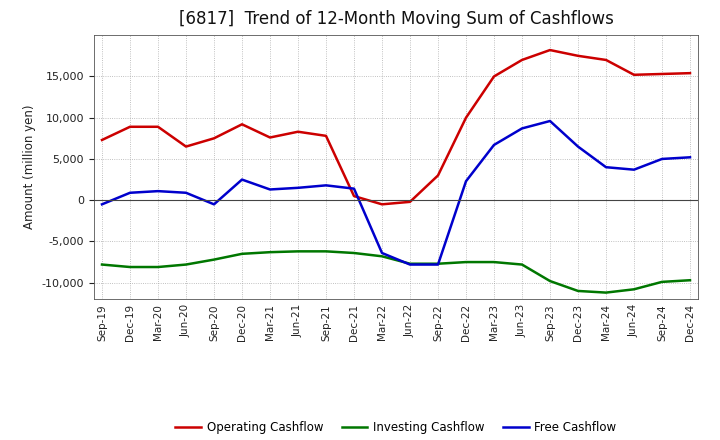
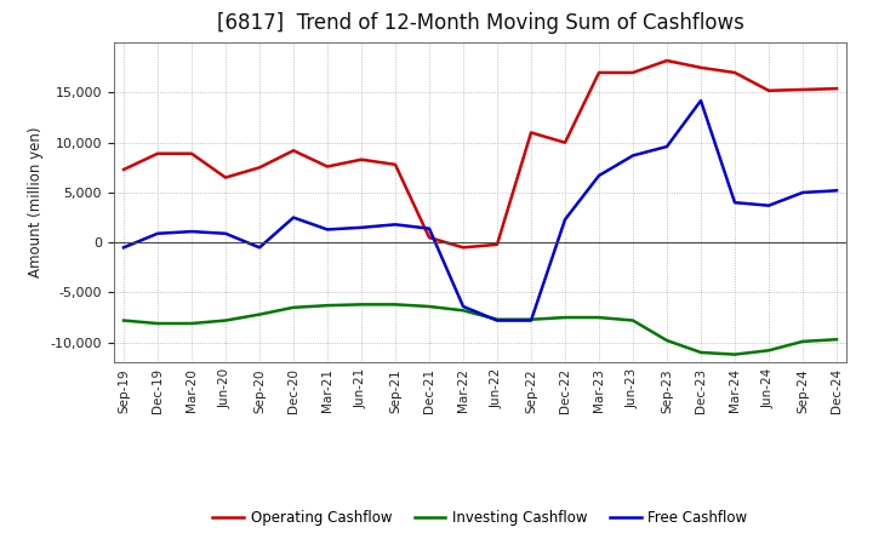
Operating Cashflow/Sep-22: 3,000 -> 11,000
Operating Cashflow/Mar-23: 15,000 -> 17,000
Free Cashflow/Dec-23: 6,500 -> 14,200
